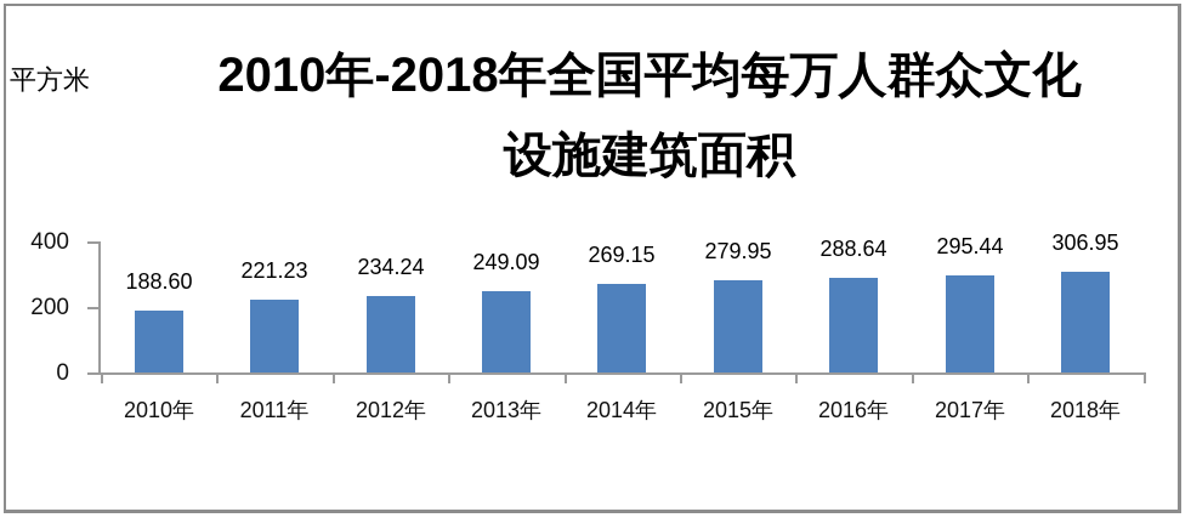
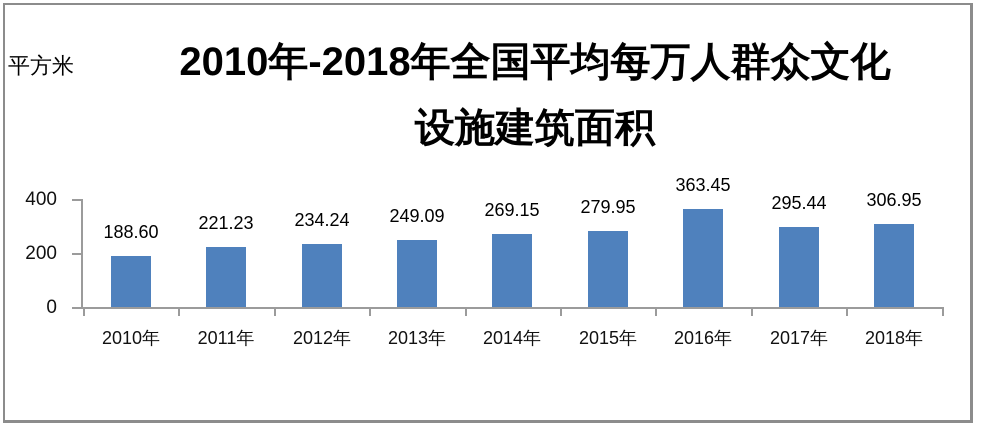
2016年: 288.64 -> 363.45
